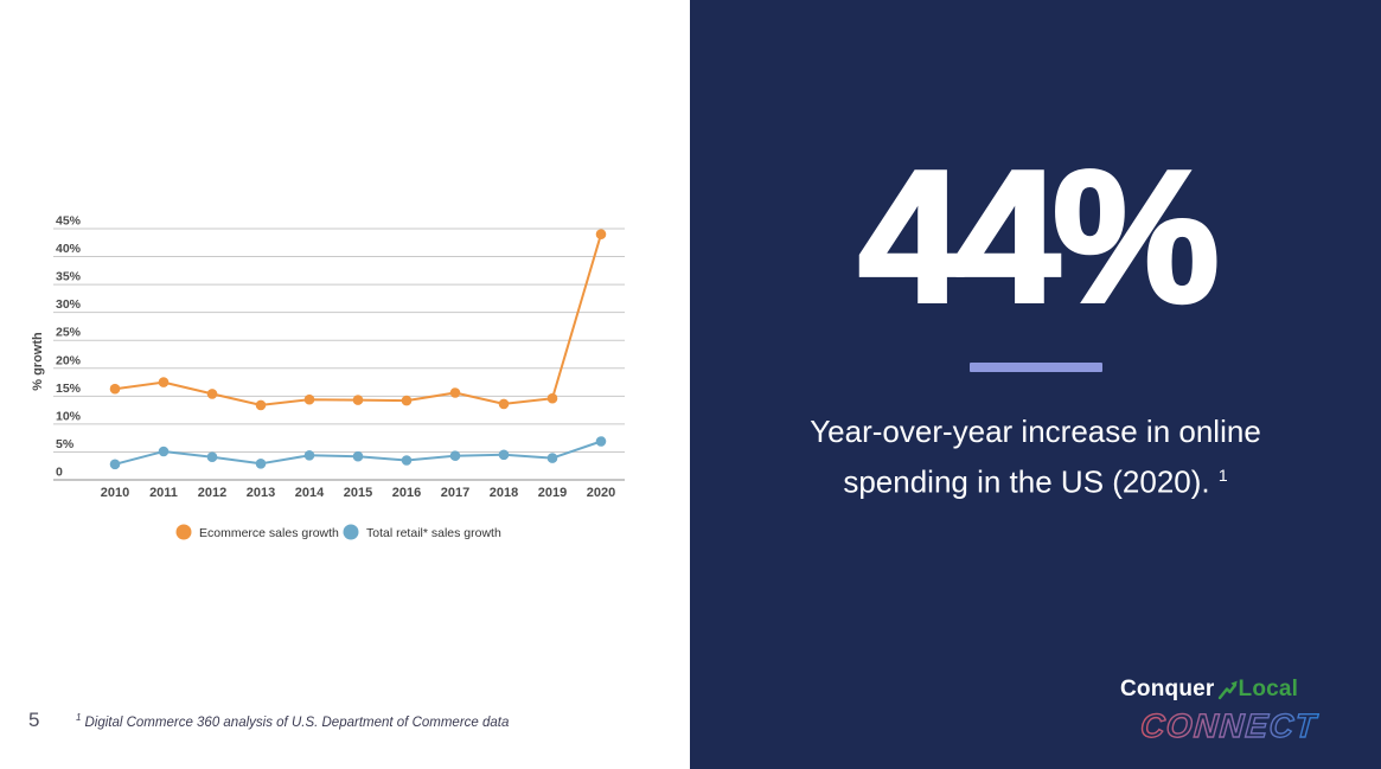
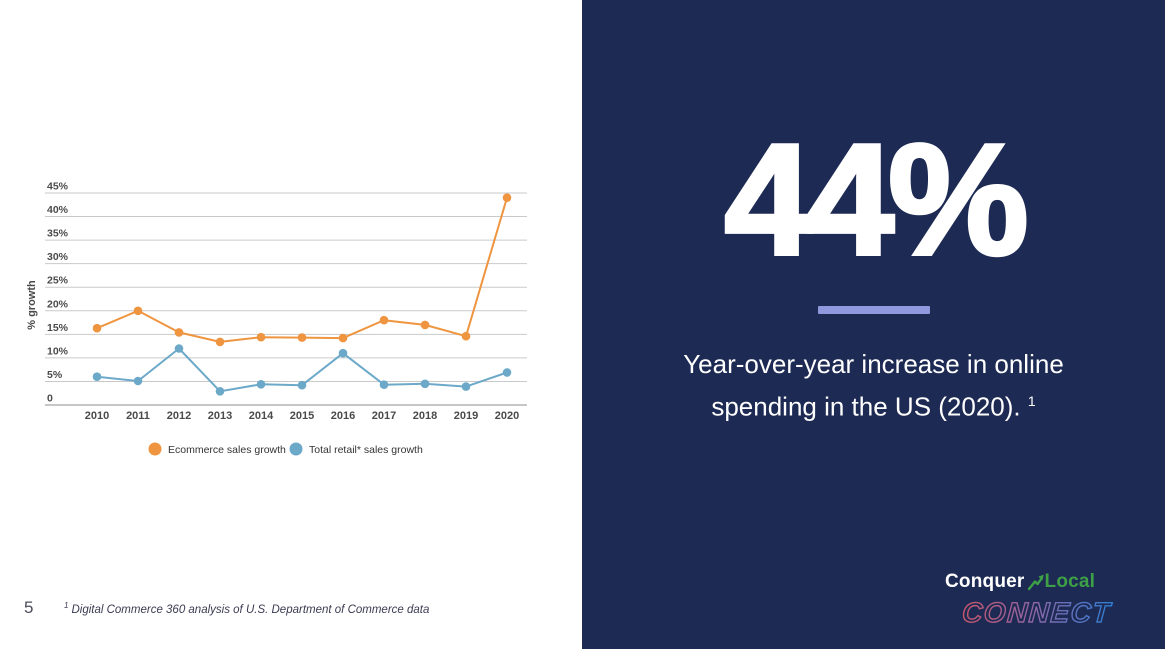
Total retail* sales growth/2010: 3% -> 6%
Ecommerce sales growth/2011: 18% -> 20%
Total retail* sales growth/2012: 4% -> 12%
Total retail* sales growth/2016: 4% -> 11%
Ecommerce sales growth/2017: 16% -> 18%
Ecommerce sales growth/2018: 14% -> 17%
